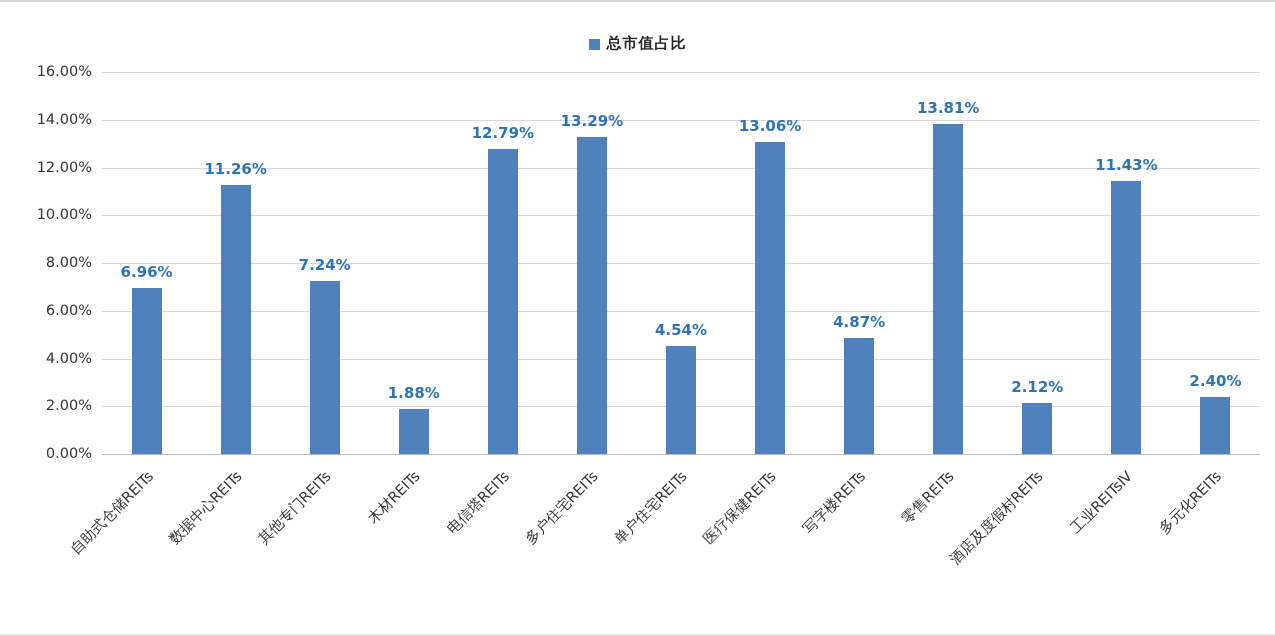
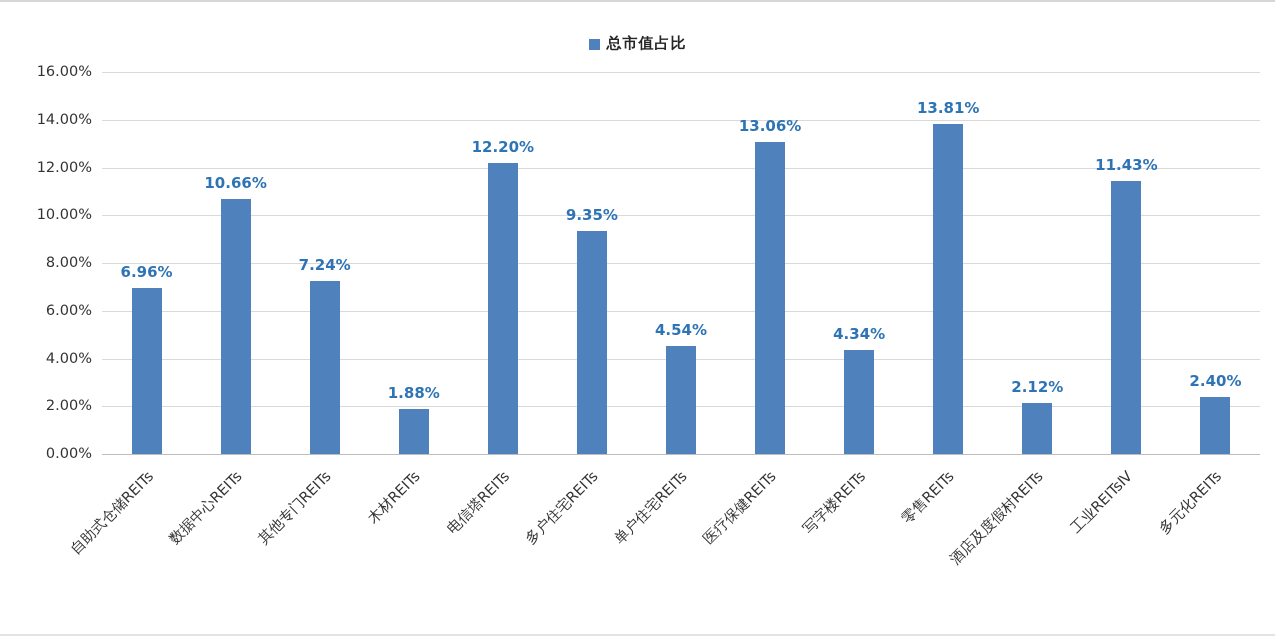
数据中心REITs: 11.26% -> 10.66%
电信塔REITs: 12.79% -> 12.20%
多户住宅REITs: 13.29% -> 9.35%
写字楼REITs: 4.87% -> 4.34%
